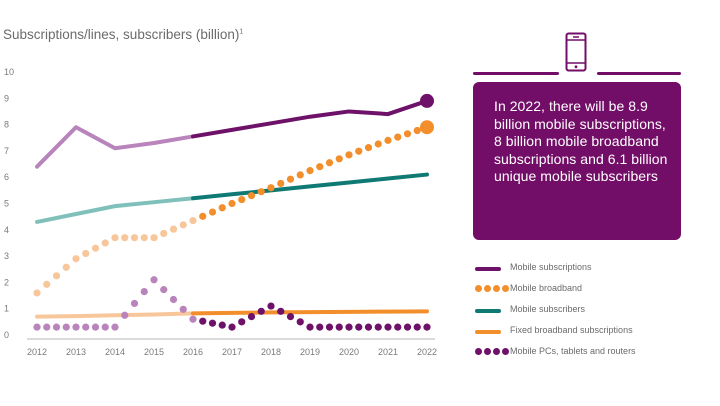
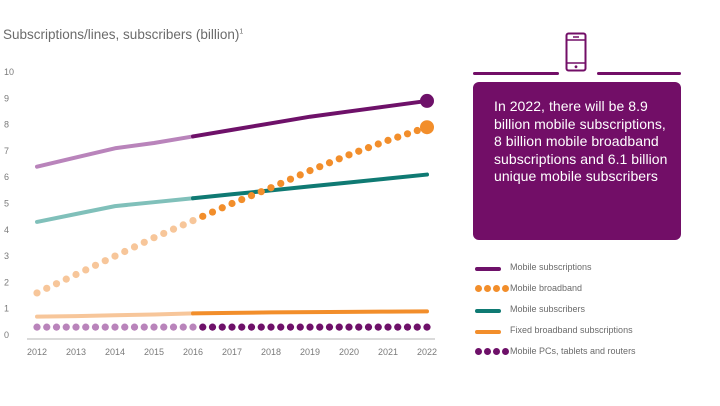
Mobile subscriptions/2013: 7.9 -> 6.8
Mobile broadband/2013: 2.9 -> 2.3
Mobile broadband/2014: 3.7 -> 3.0
Mobile PCs, tablets and routers/2015: 2.1 -> 0.3
Mobile PCs, tablets and routers/2016: 0.6 -> 0.3
Mobile PCs, tablets and routers/2018: 1.1 -> 0.3
Mobile subscriptions/2021: 8.4 -> 8.7
